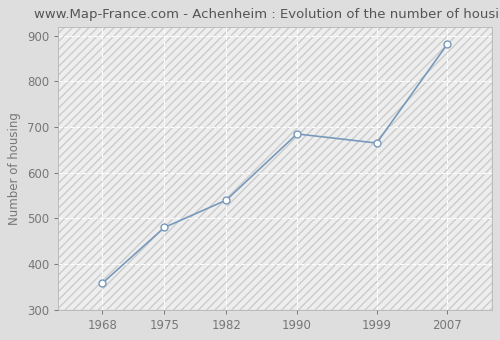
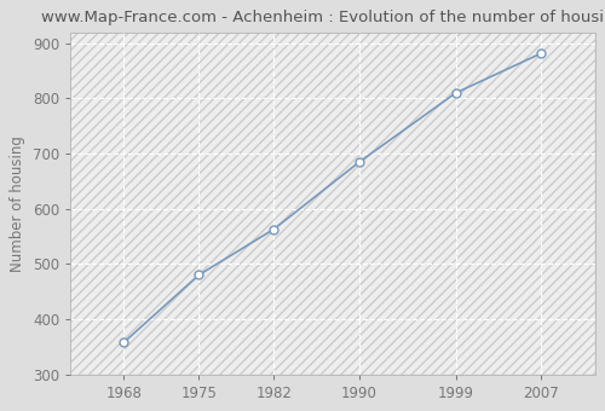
1982: 540 -> 563
1999: 665 -> 810
